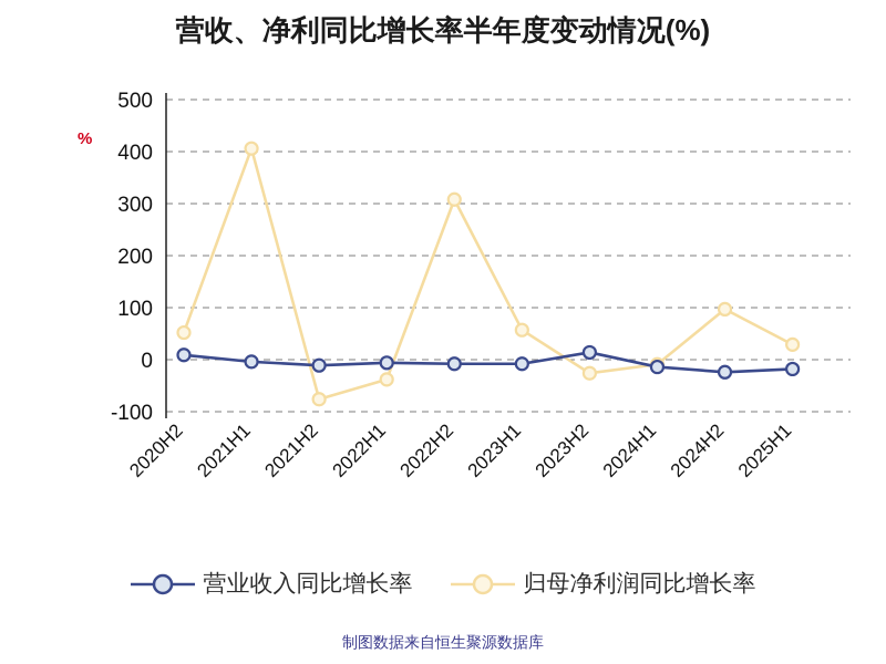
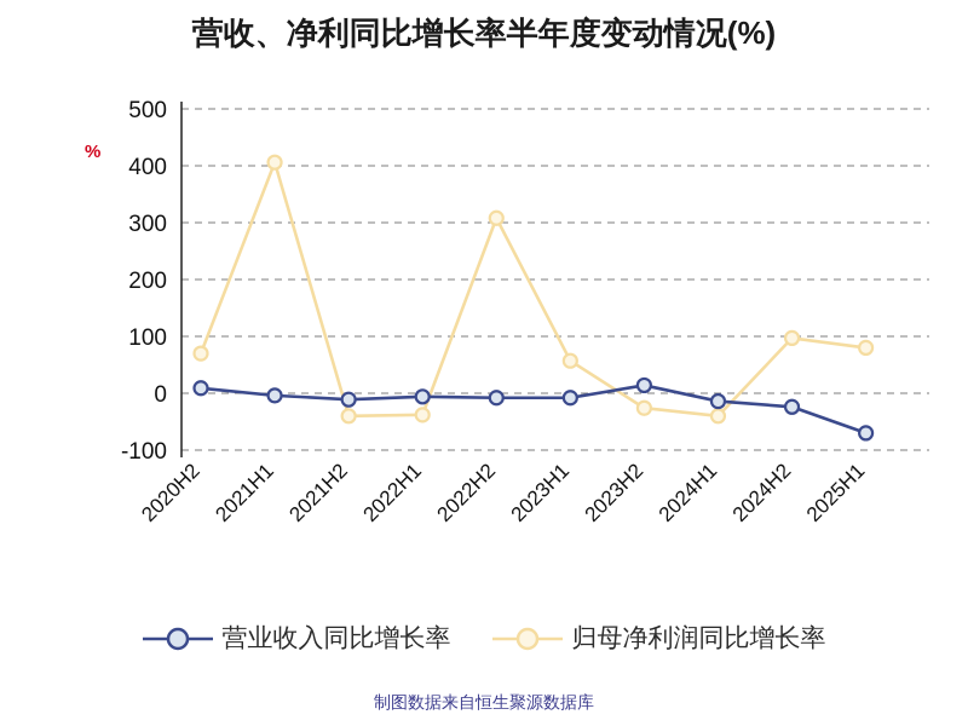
归母净利润同比增长率/2020H2: 50 -> 70
归母净利润同比增长率/2021H2: -80 -> -40
归母净利润同比增长率/2024H1: -10 -> -40
营业收入同比增长率/2025H1: -20 -> -70
归母净利润同比增长率/2025H1: 30 -> 80
